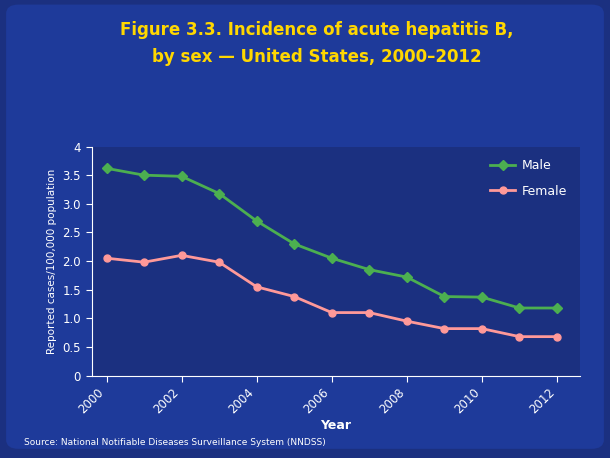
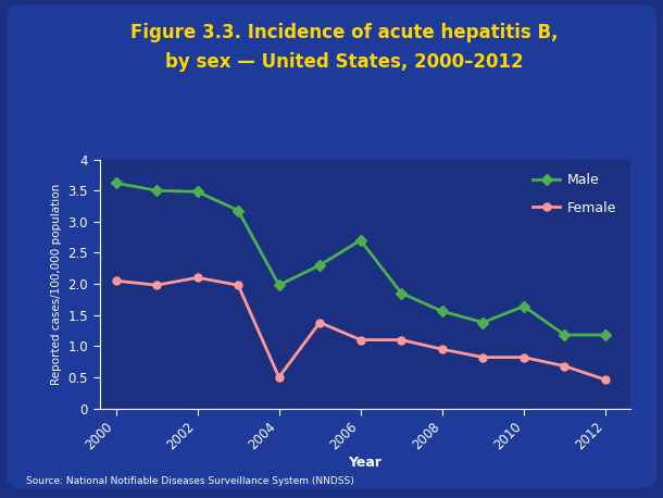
Male/2004: 2.70 -> 1.98
Female/2004: 1.55 -> 0.50
Male/2006: 2.05 -> 2.70
Male/2008: 1.72 -> 1.56
Male/2010: 1.37 -> 1.64
Female/2012: 0.68 -> 0.46
